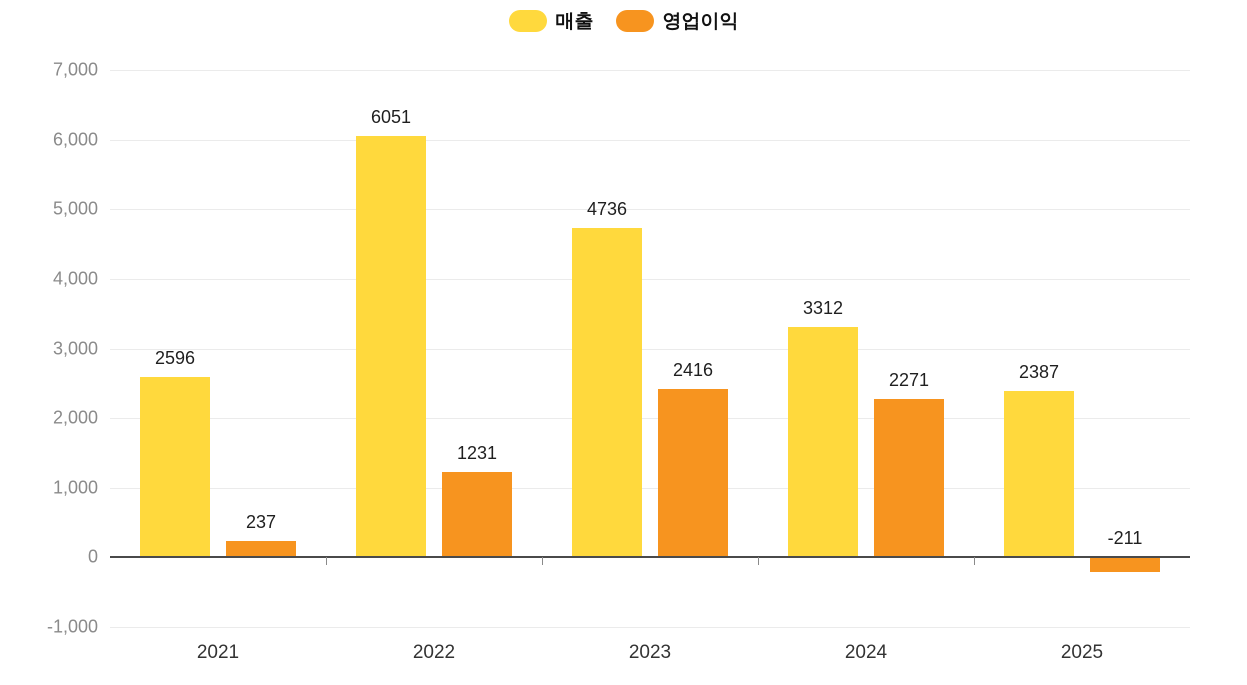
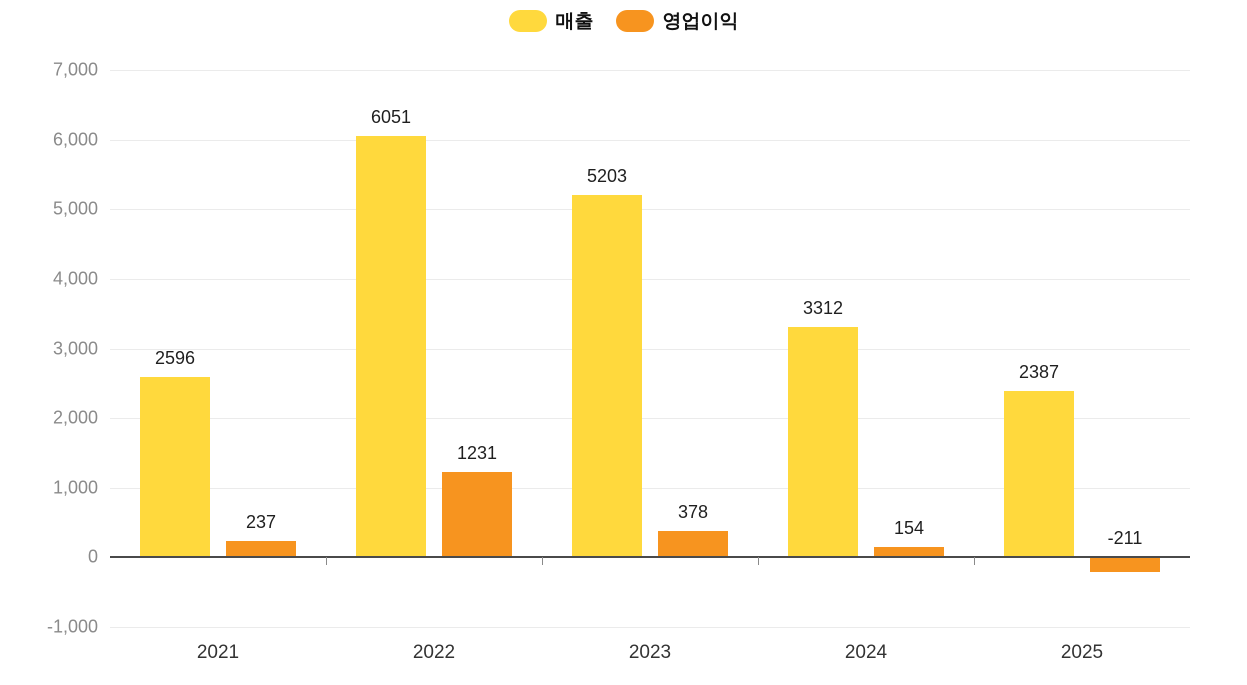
매출/2023: 4736 -> 5203
영업이익/2023: 2416 -> 378
영업이익/2024: 2271 -> 154
